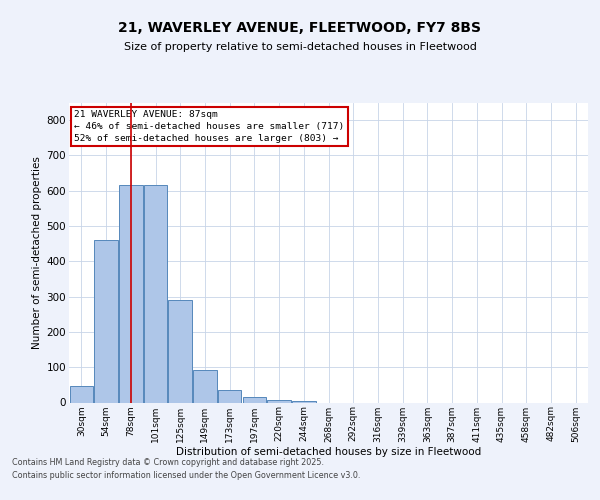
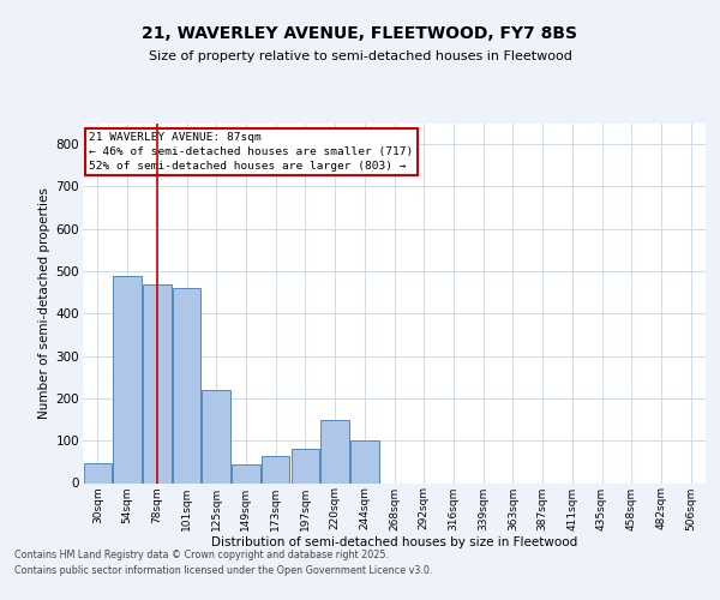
54sqm: 460 -> 490
78sqm: 617 -> 470
101sqm: 617 -> 460
125sqm: 290 -> 220
149sqm: 93 -> 45
173sqm: 36 -> 65
197sqm: 17 -> 80
220sqm: 8 -> 150
244sqm: 5 -> 100
